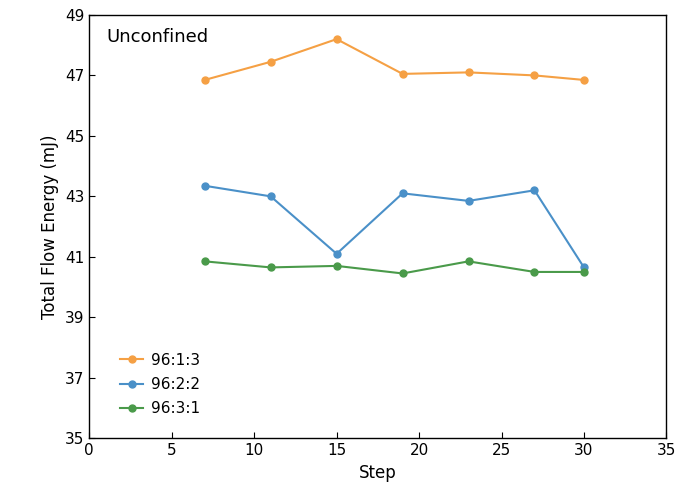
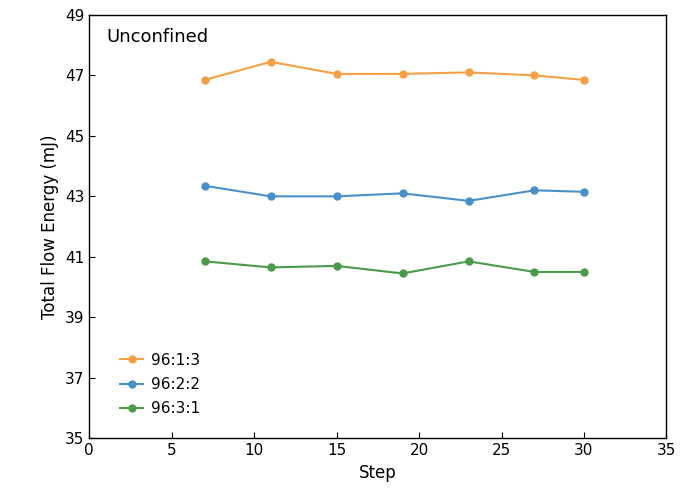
96:1:3/15: 48.20 -> 47.05
96:2:2/15: 41.10 -> 43.00
96:2:2/30: 40.65 -> 43.15
